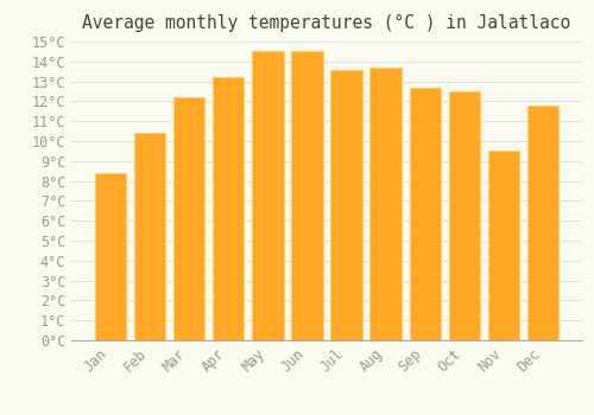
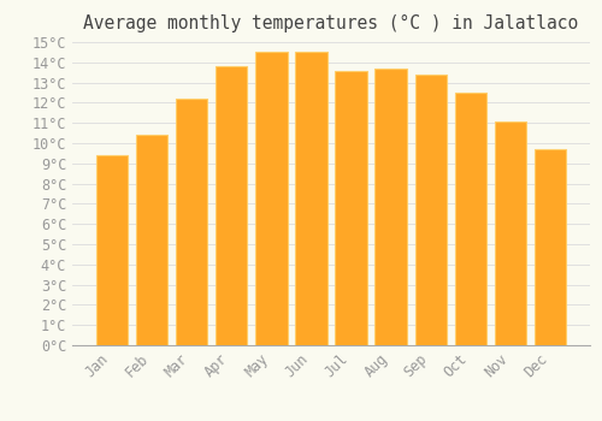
Jan: 8.4°C -> 9.4°C
Apr: 13.2°C -> 13.8°C
Sep: 12.7°C -> 13.4°C
Nov: 9.5°C -> 11.1°C
Dec: 11.8°C -> 9.7°C
